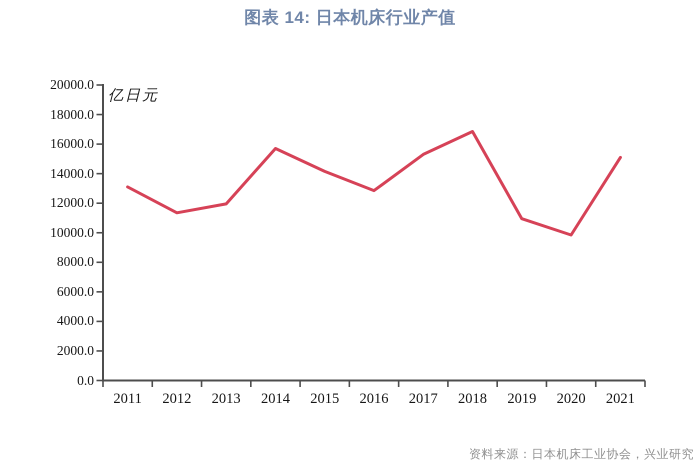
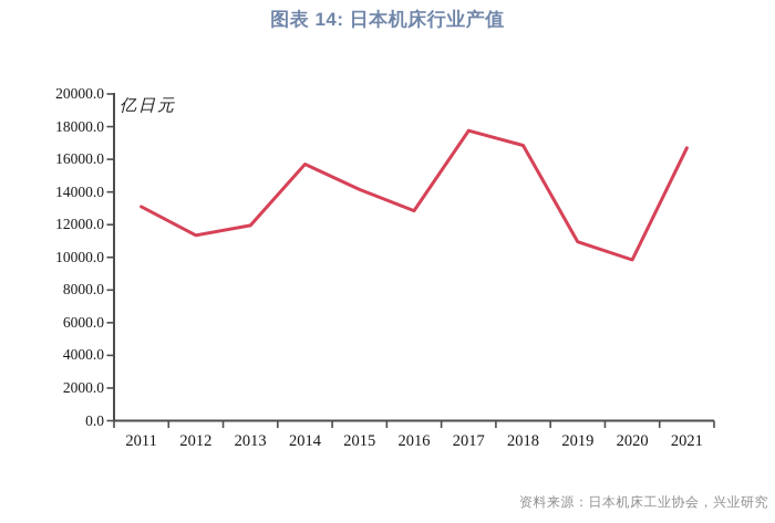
2017: 15300 -> 17800
2021: 15100 -> 16700
